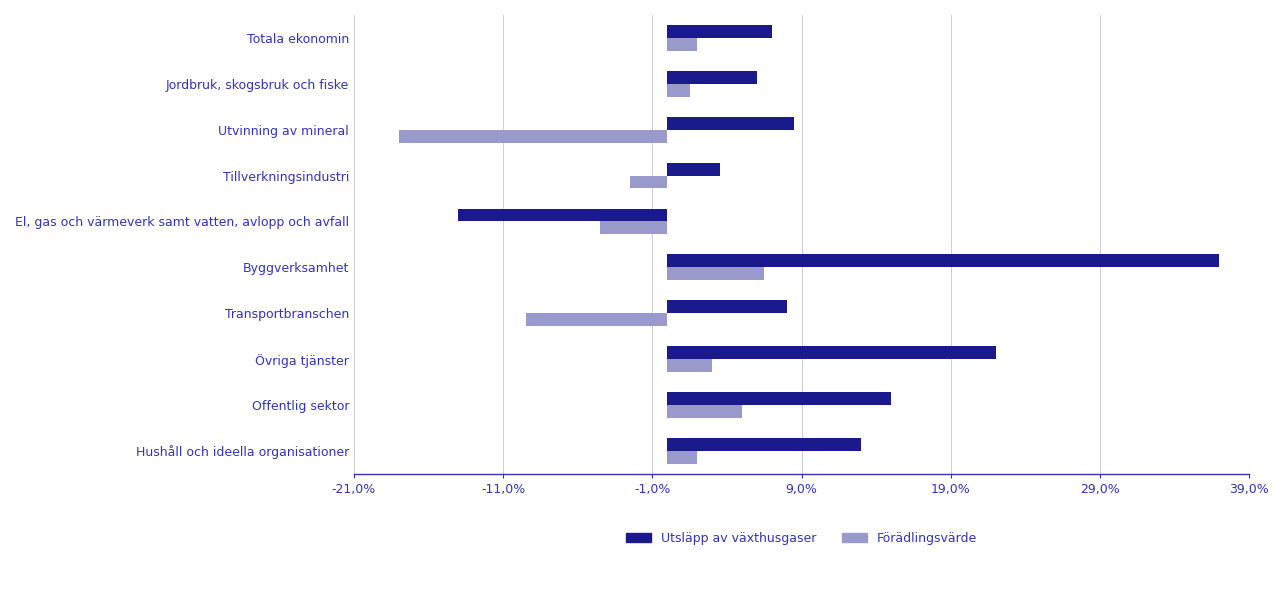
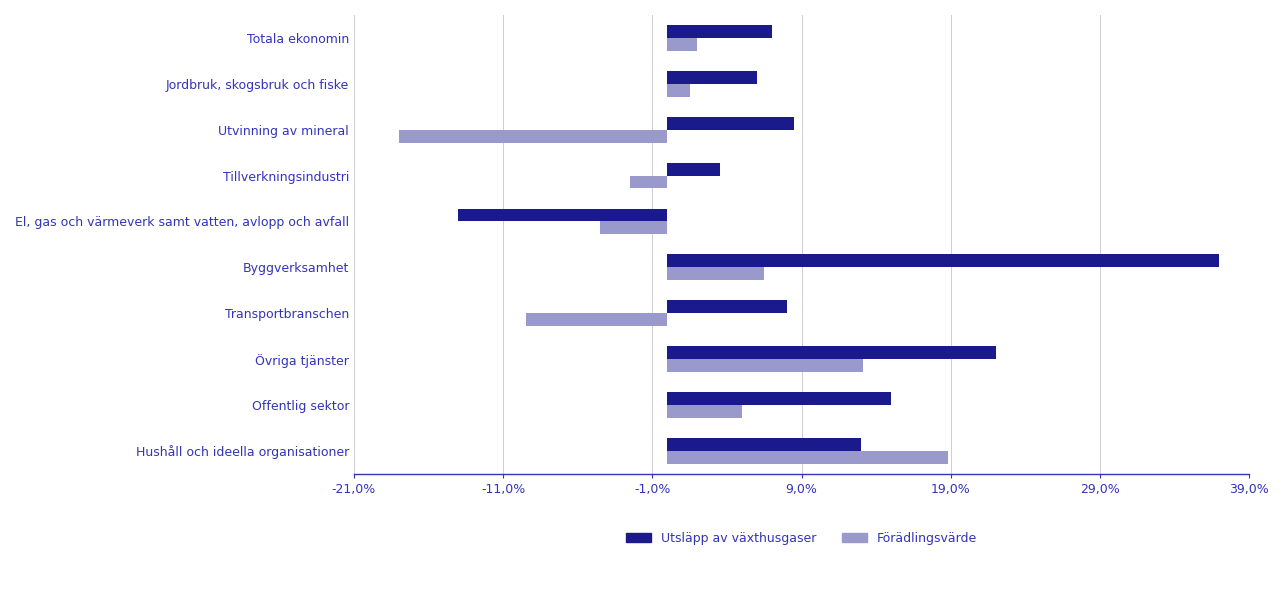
Förädlingsvärde/Övriga tjänster: 3,0% -> 13,1%
Förädlingsvärde/Hushåll och ideella organisationer: 2,0% -> 18,8%
